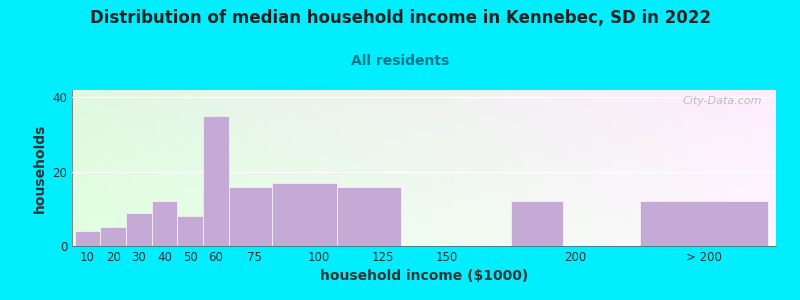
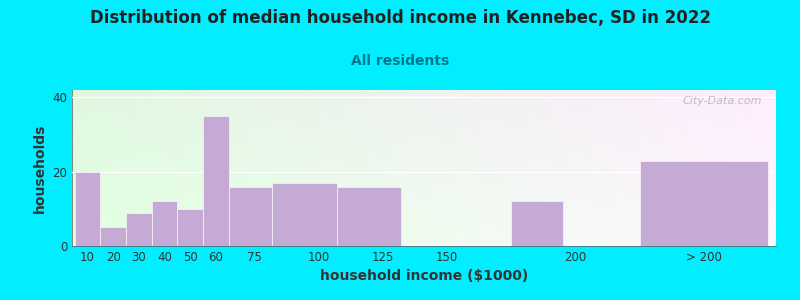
10: 4 -> 20
50: 8 -> 10
> 200: 12 -> 23
